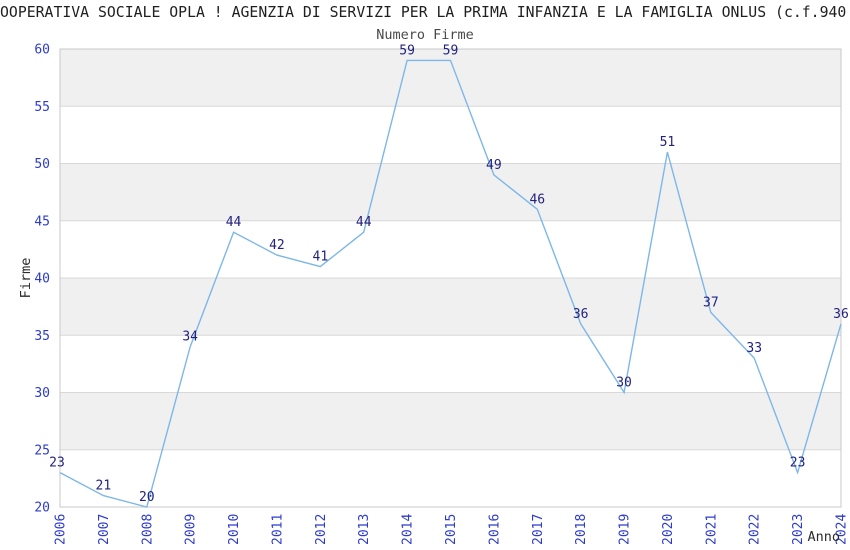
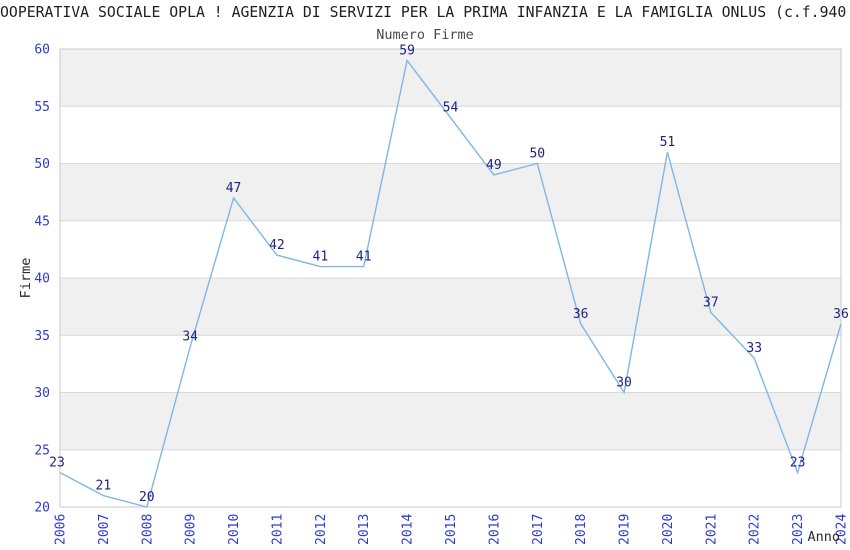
2010: 44 -> 47
2013: 44 -> 41
2015: 59 -> 54
2017: 46 -> 50
